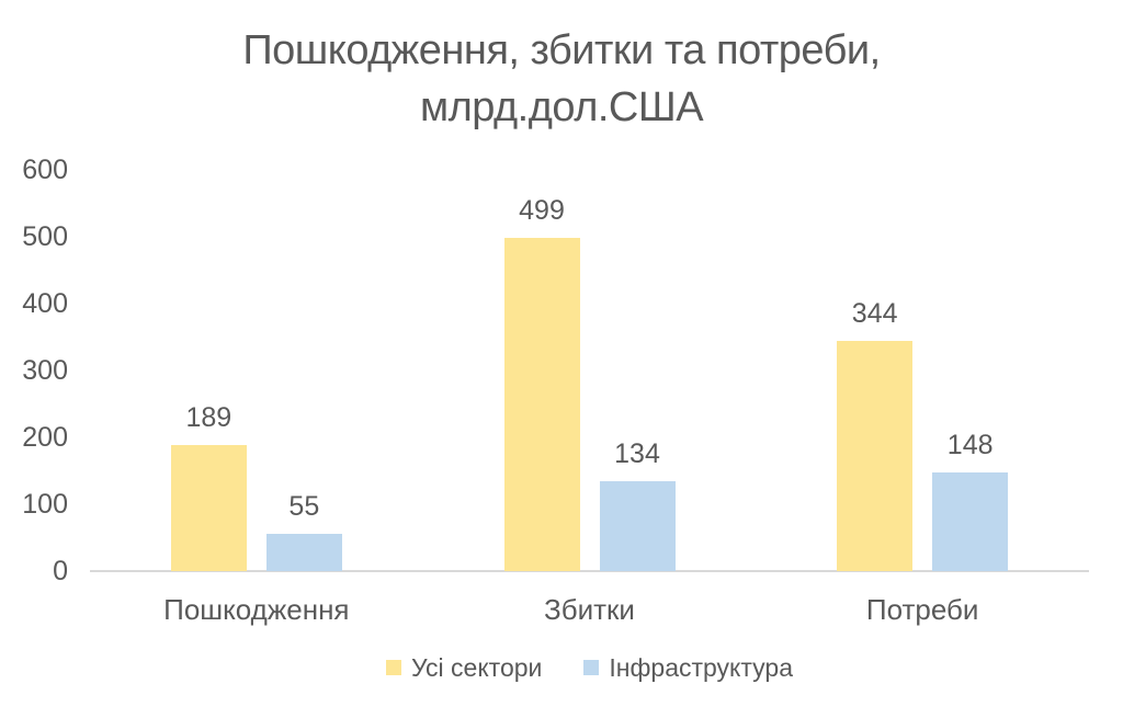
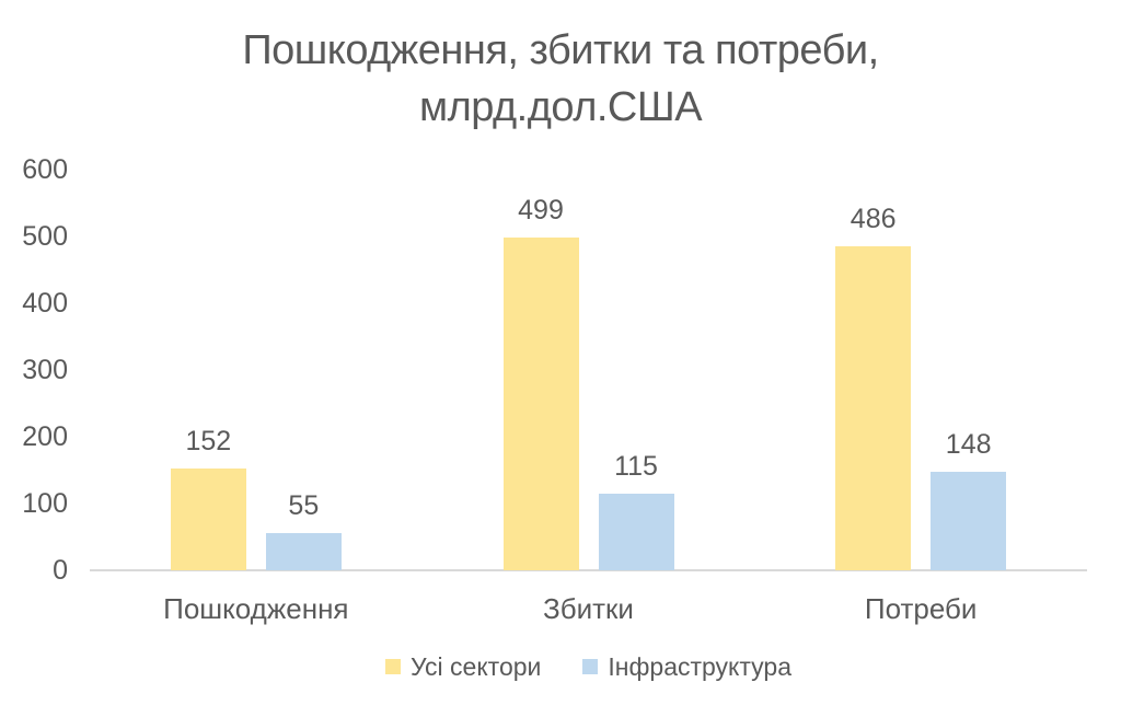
Усі сектори/Пошкодження: 189 -> 152
Інфраструктура/Збитки: 134 -> 115
Усі сектори/Потреби: 344 -> 486
